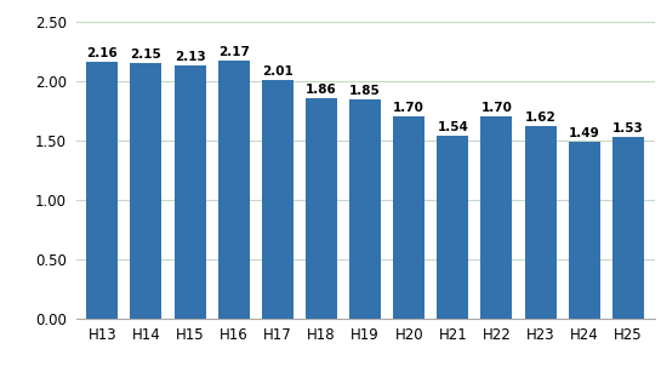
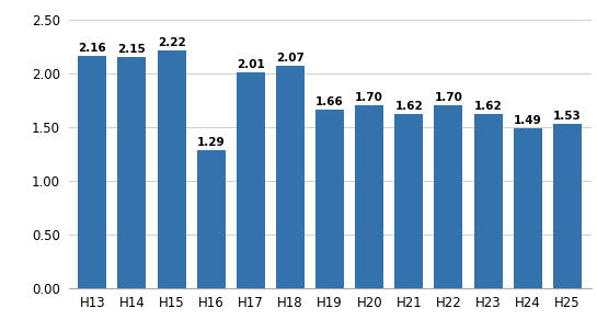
H15: 2.13 -> 2.22
H16: 2.17 -> 1.29
H18: 1.86 -> 2.07
H19: 1.85 -> 1.66
H21: 1.54 -> 1.62
